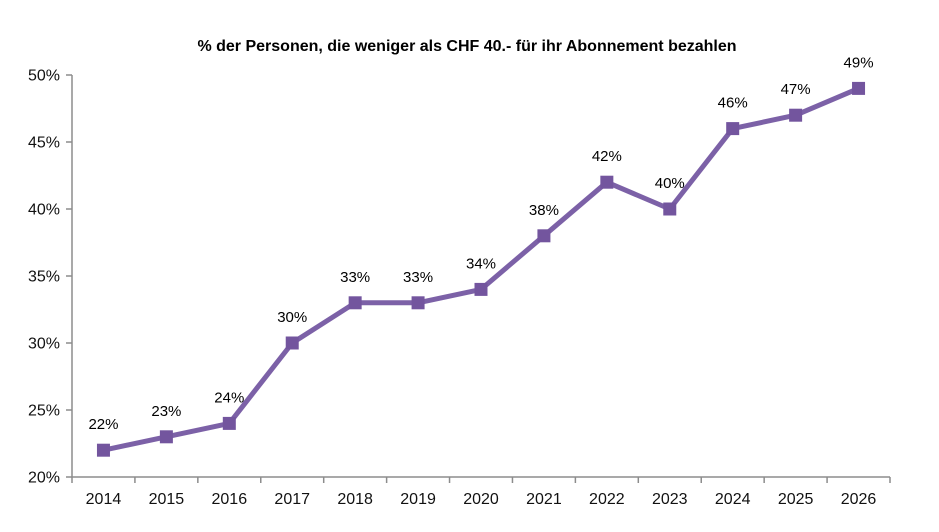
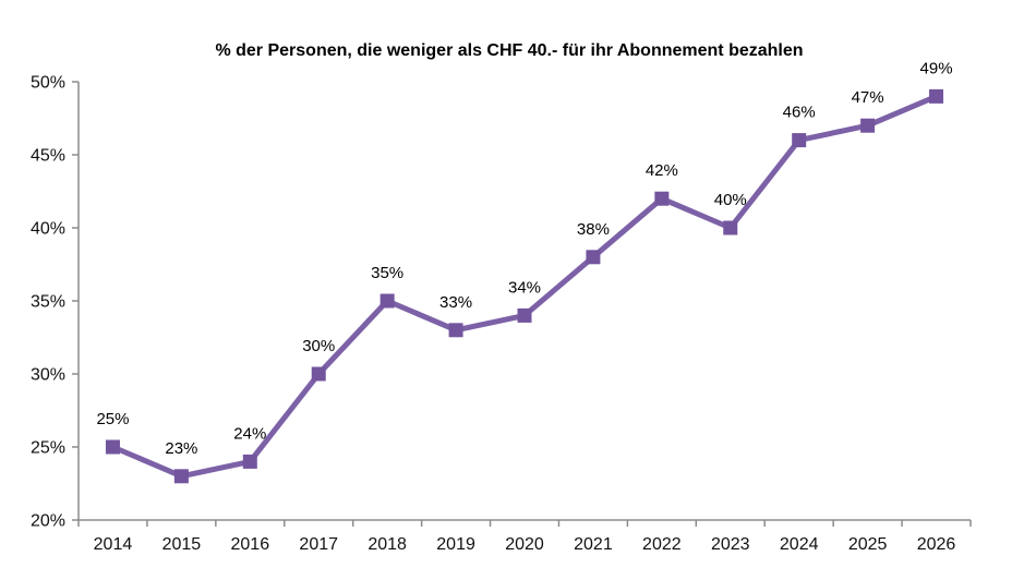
2014: 22% -> 25%
2018: 33% -> 35%
